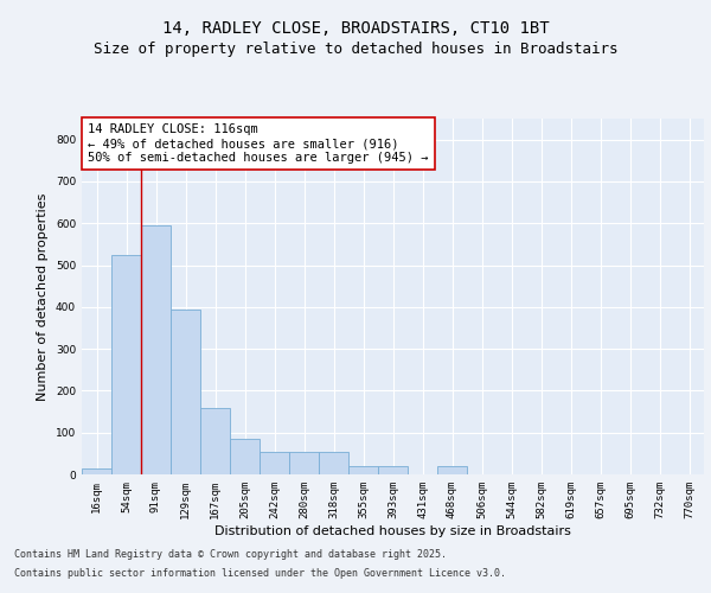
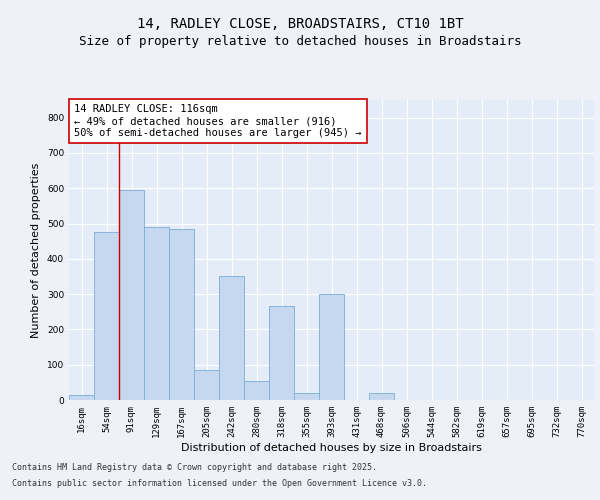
54sqm: 525 -> 475
129sqm: 395 -> 490
167sqm: 160 -> 485
242sqm: 55 -> 350
318sqm: 55 -> 265
393sqm: 20 -> 300
